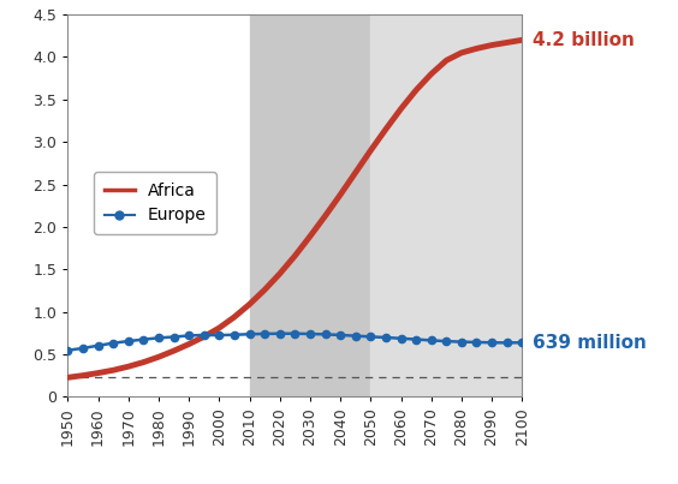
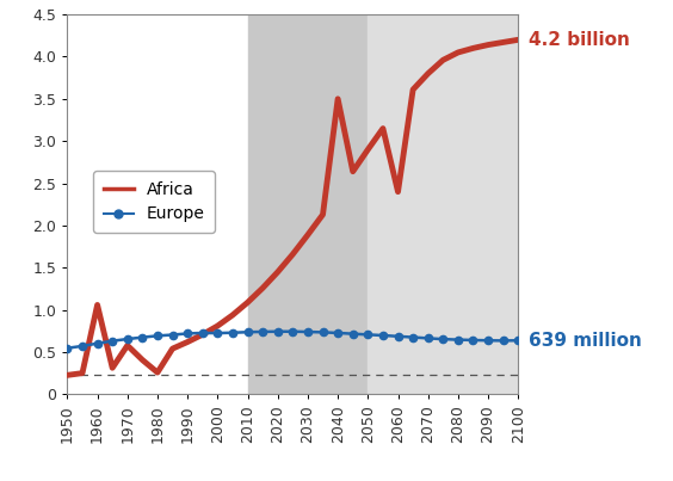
Africa/1960: 0.28 -> 1.06
Africa/1970: 0.36 -> 0.58
Africa/1980: 0.47 -> 0.26
Africa/2040: 2.38 -> 3.50
Africa/2060: 3.39 -> 2.40
